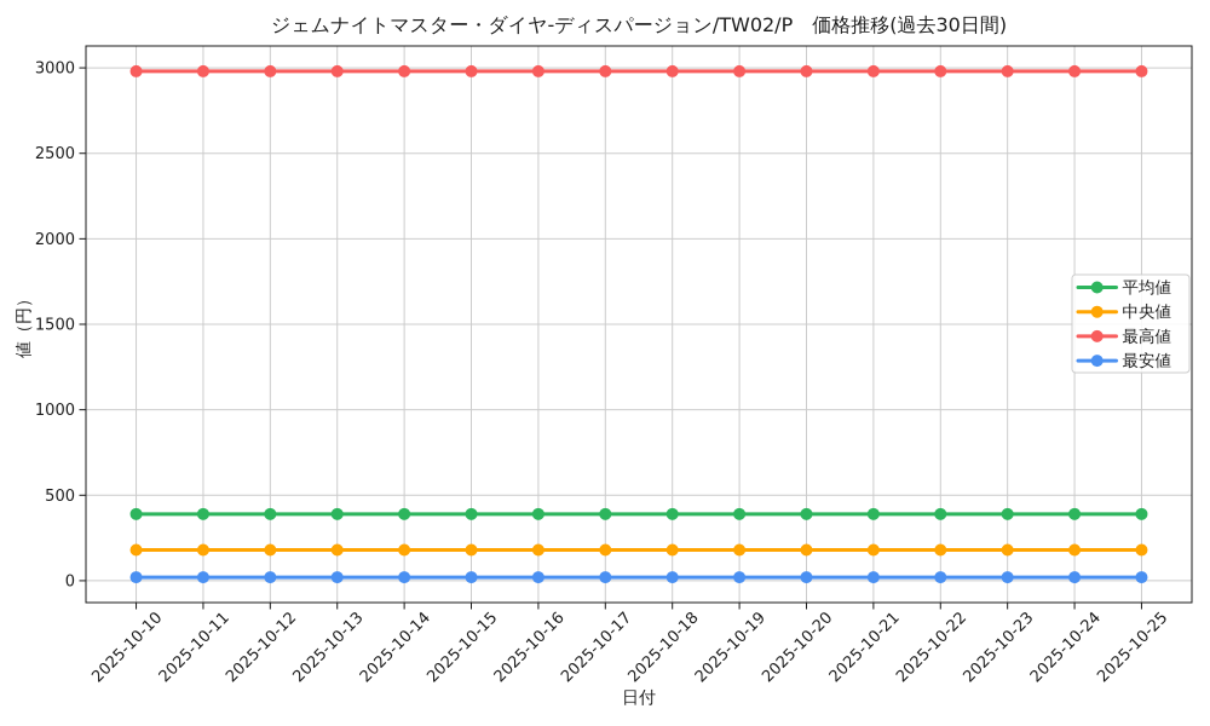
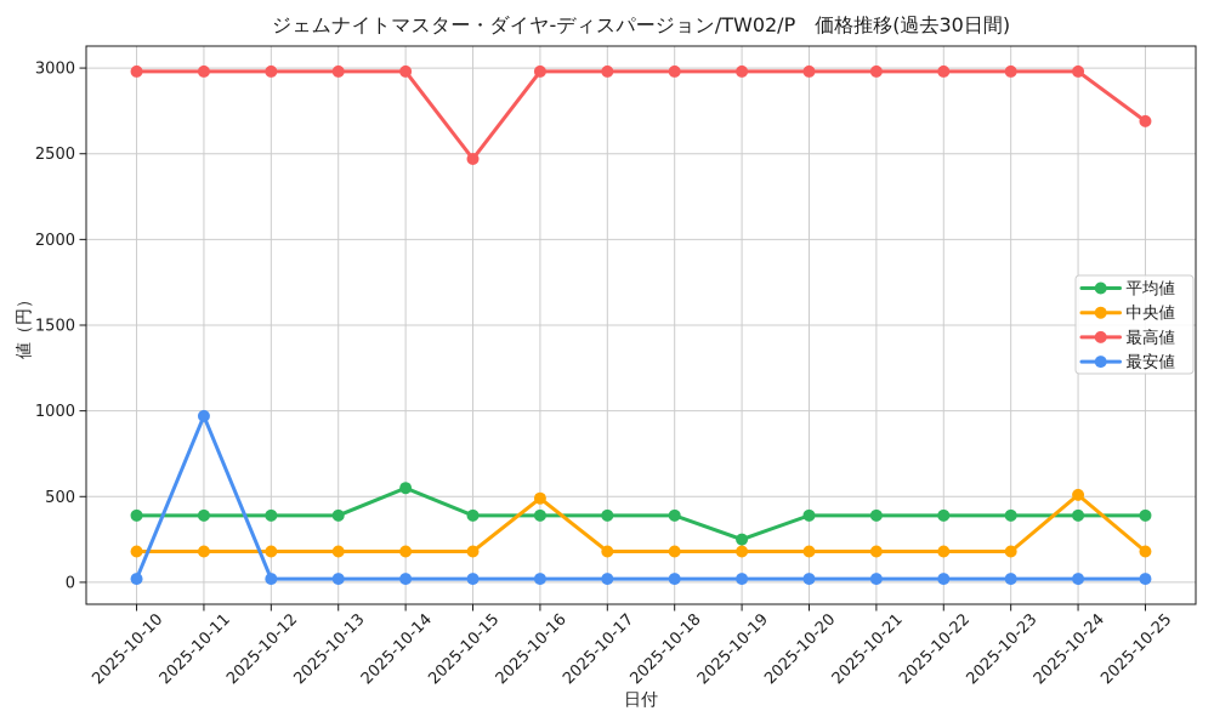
最安値/2025-10-11: 20 -> 970
平均値/2025-10-14: 390 -> 550
最高値/2025-10-15: 2980 -> 2470
中央値/2025-10-16: 180 -> 490
平均値/2025-10-19: 390 -> 250
中央値/2025-10-24: 180 -> 510
最高値/2025-10-25: 2980 -> 2690
